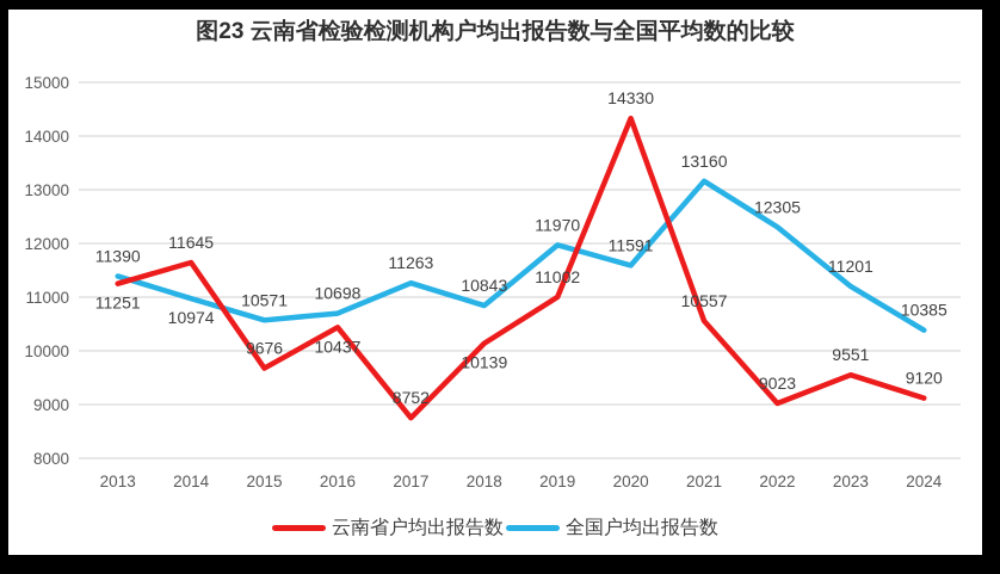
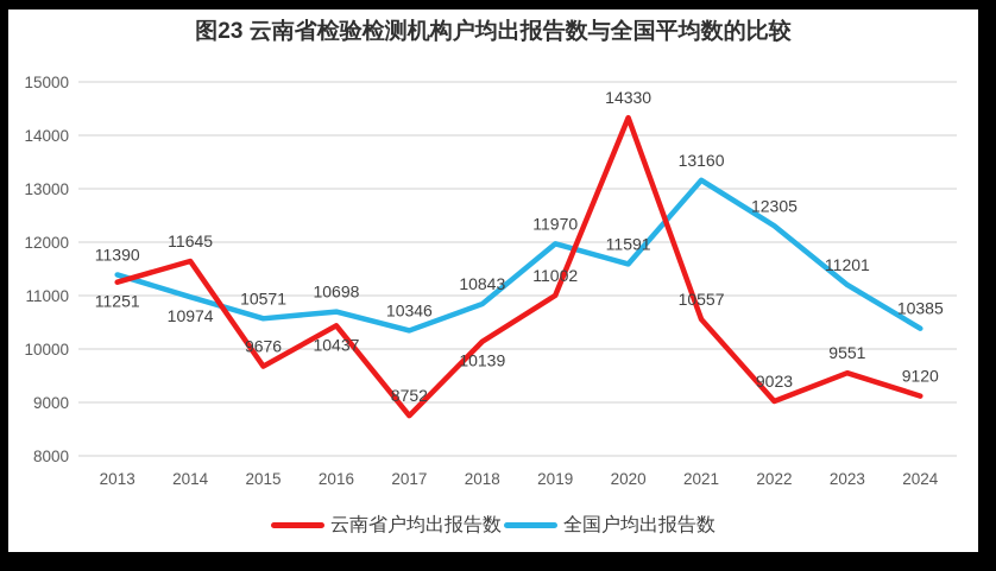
全国户均出报告数/2017: 11263 -> 10346
